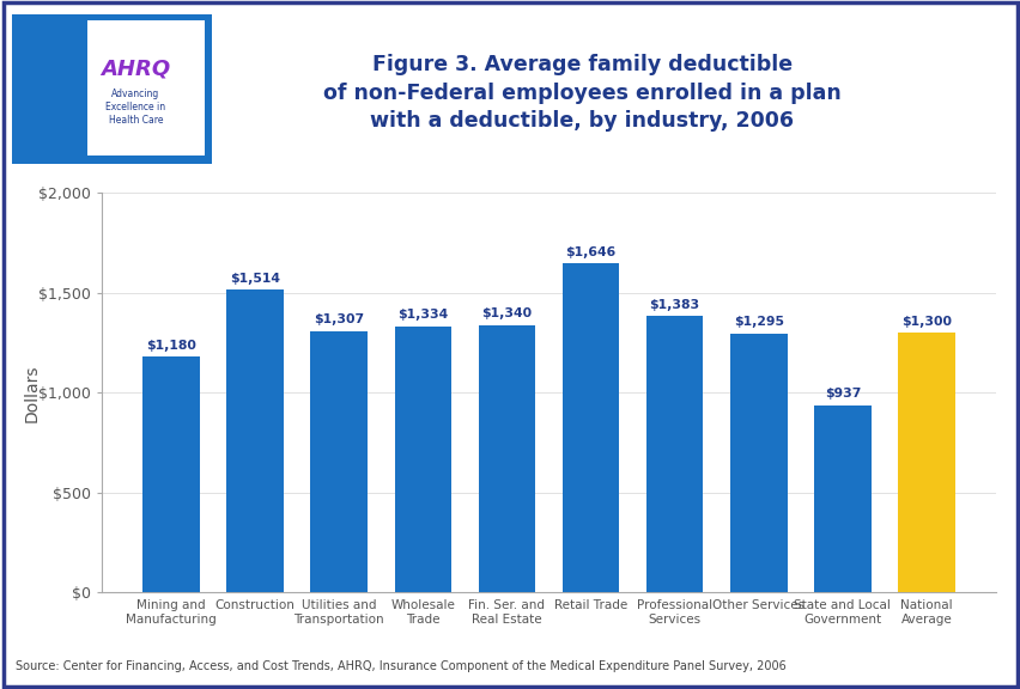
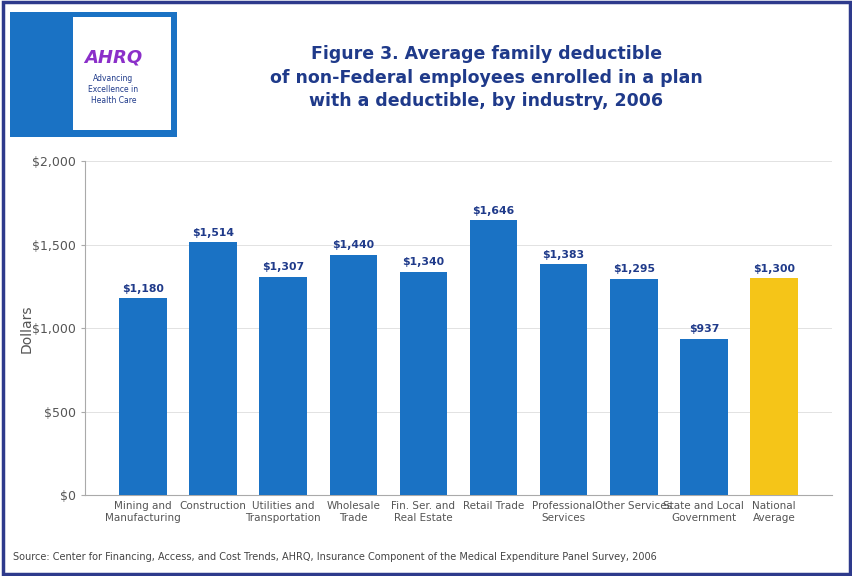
Wholesale Trade: $1,334 -> $1,440
